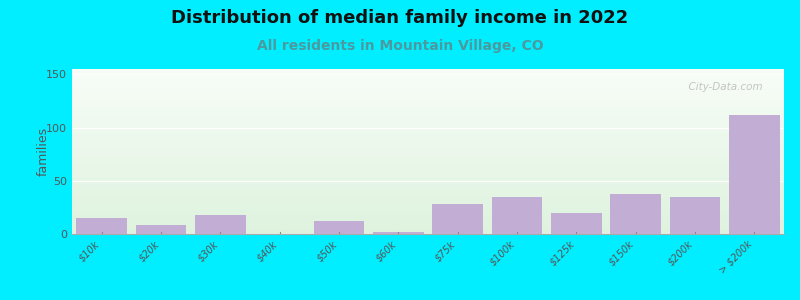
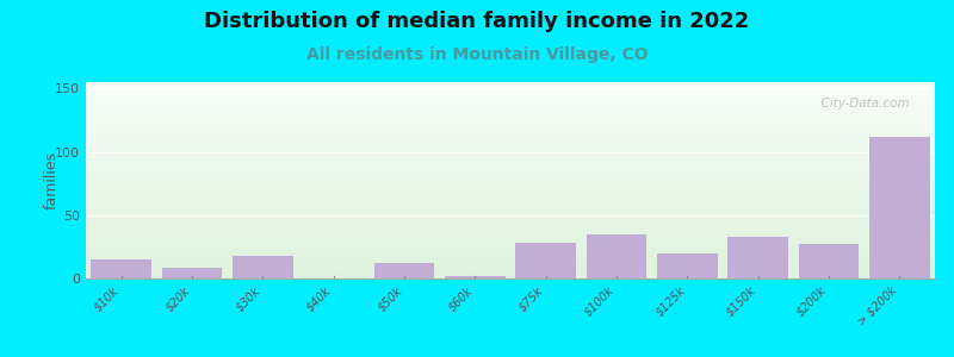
$150k: 38 -> 33
$200k: 35 -> 27
